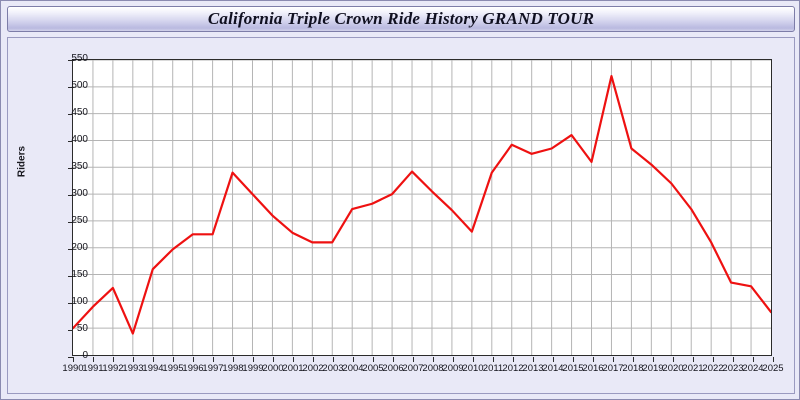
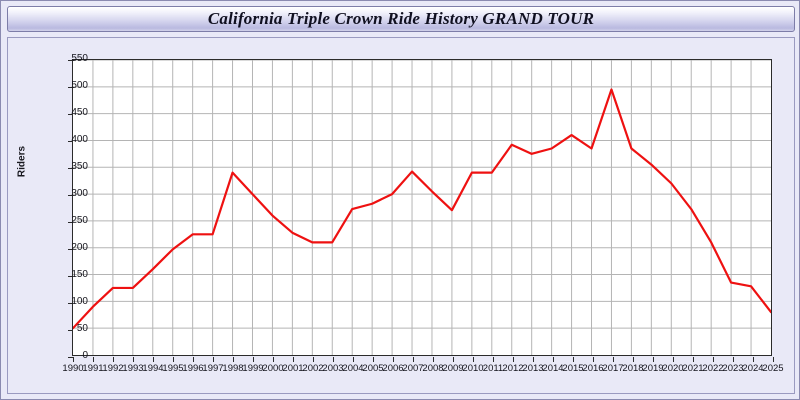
1993: 40 -> 120
2010: 230 -> 340
2016: 360 -> 380
2017: 520 -> 500
